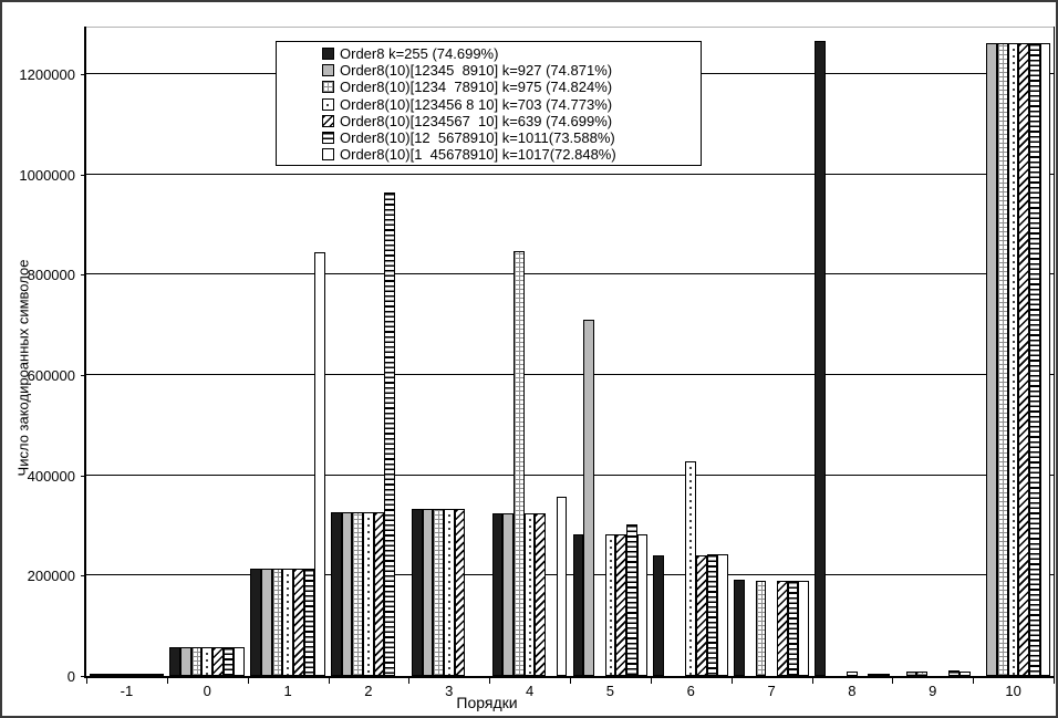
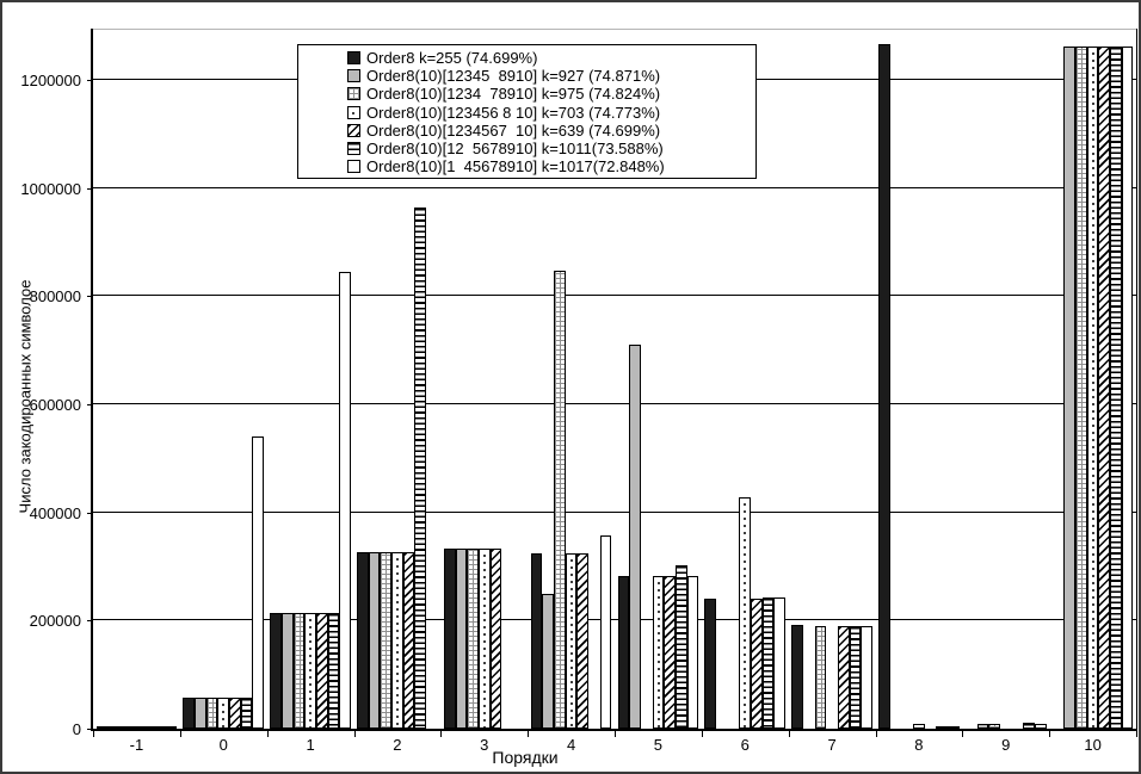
Order8(10)[1 45678910] k=1017(72.848%)/0: 60000 -> 540000
Order8(10)[12345 8910] k=927 (74.871%)/4: 320000 -> 250000
